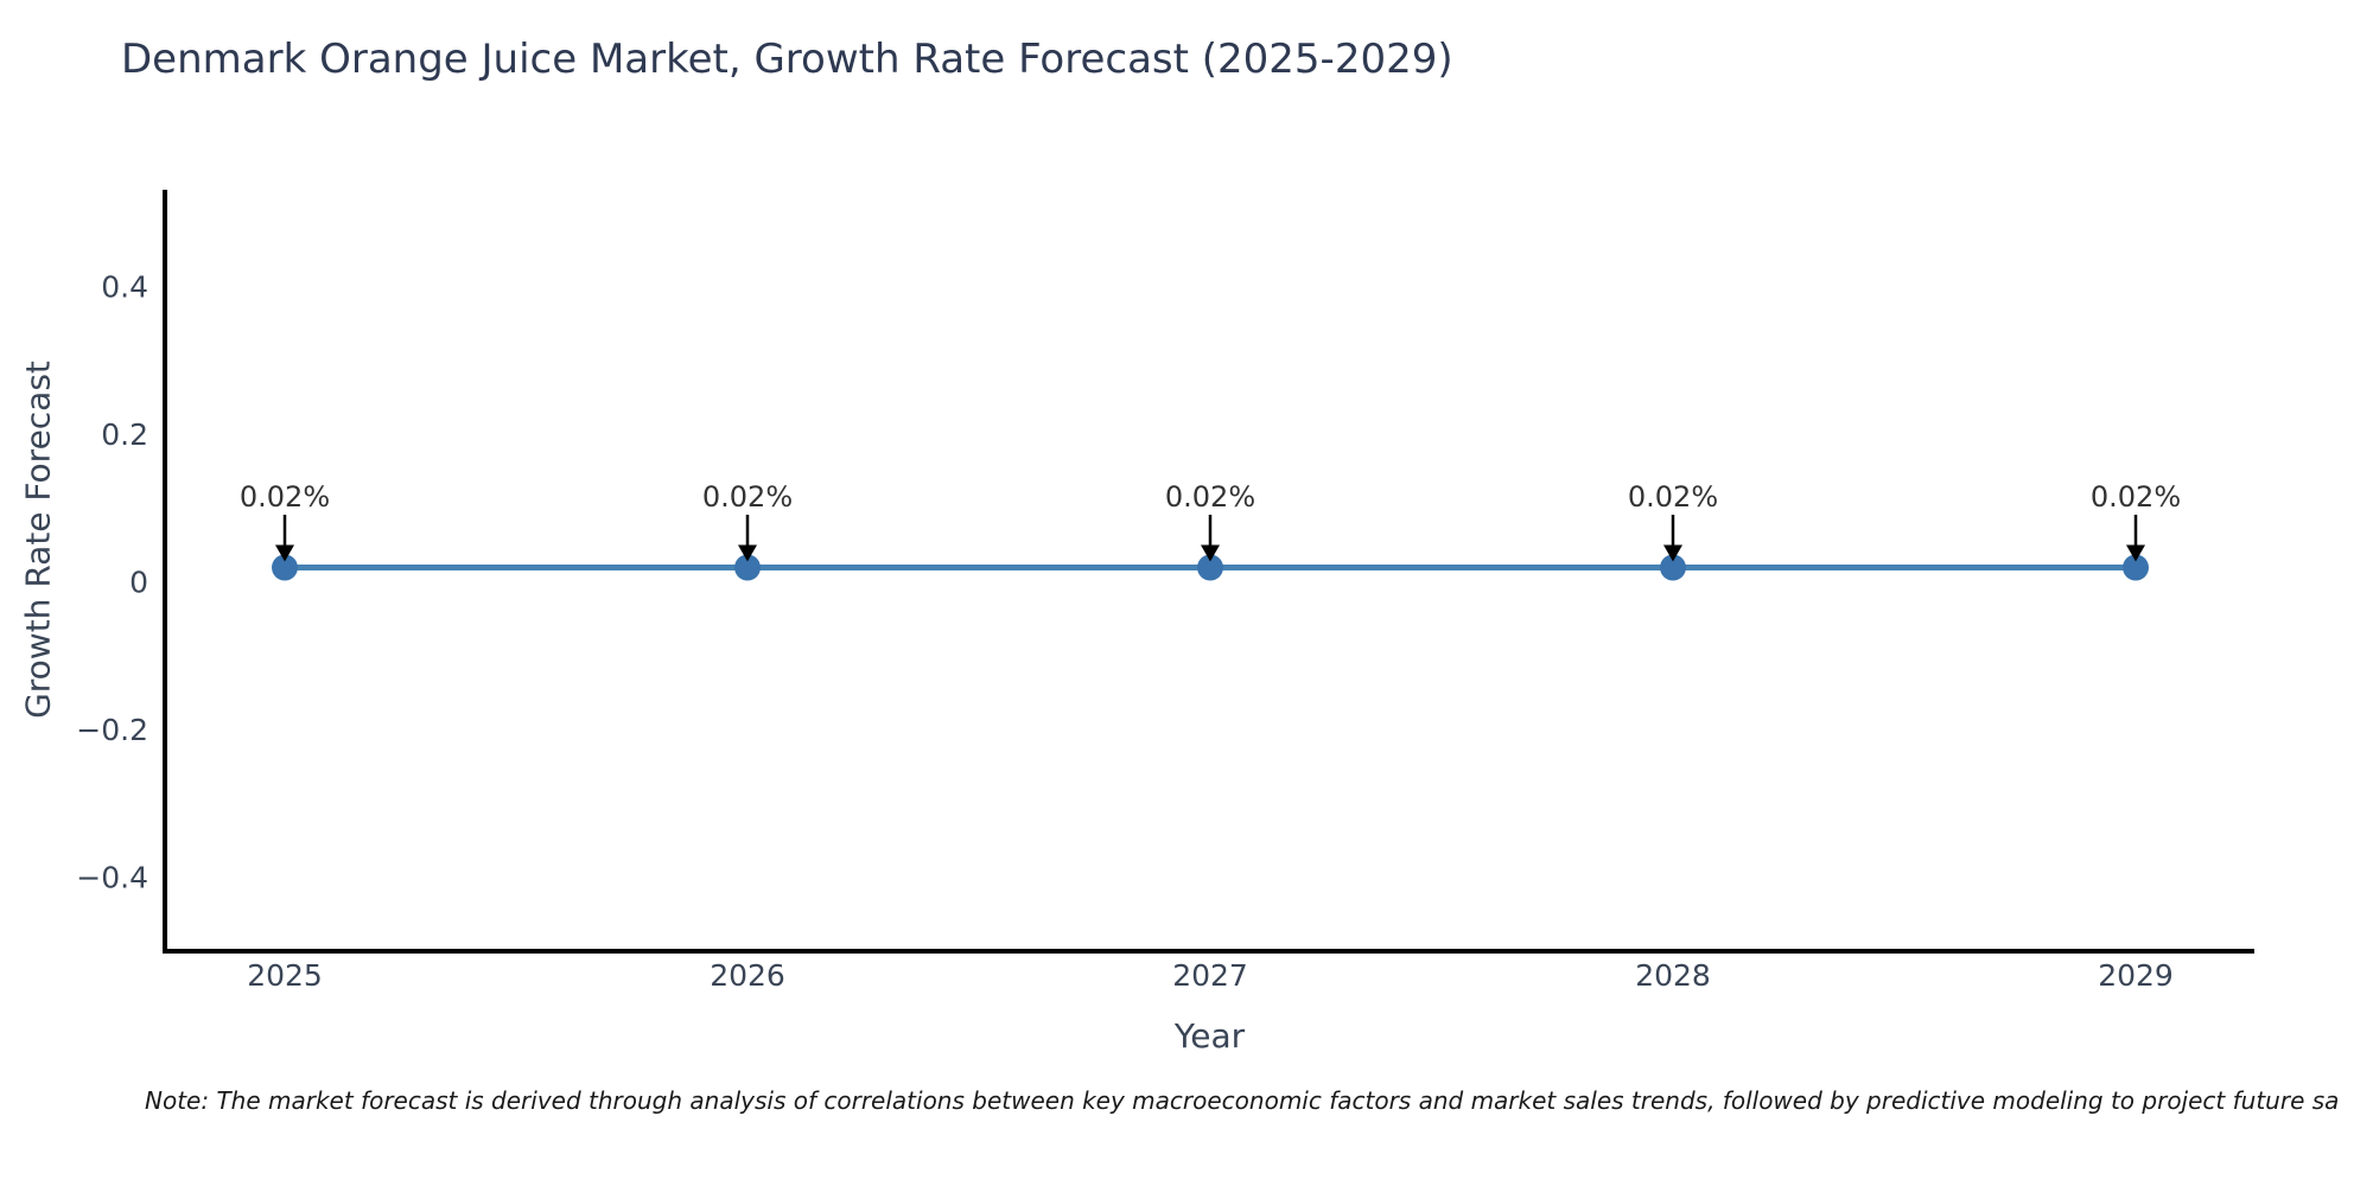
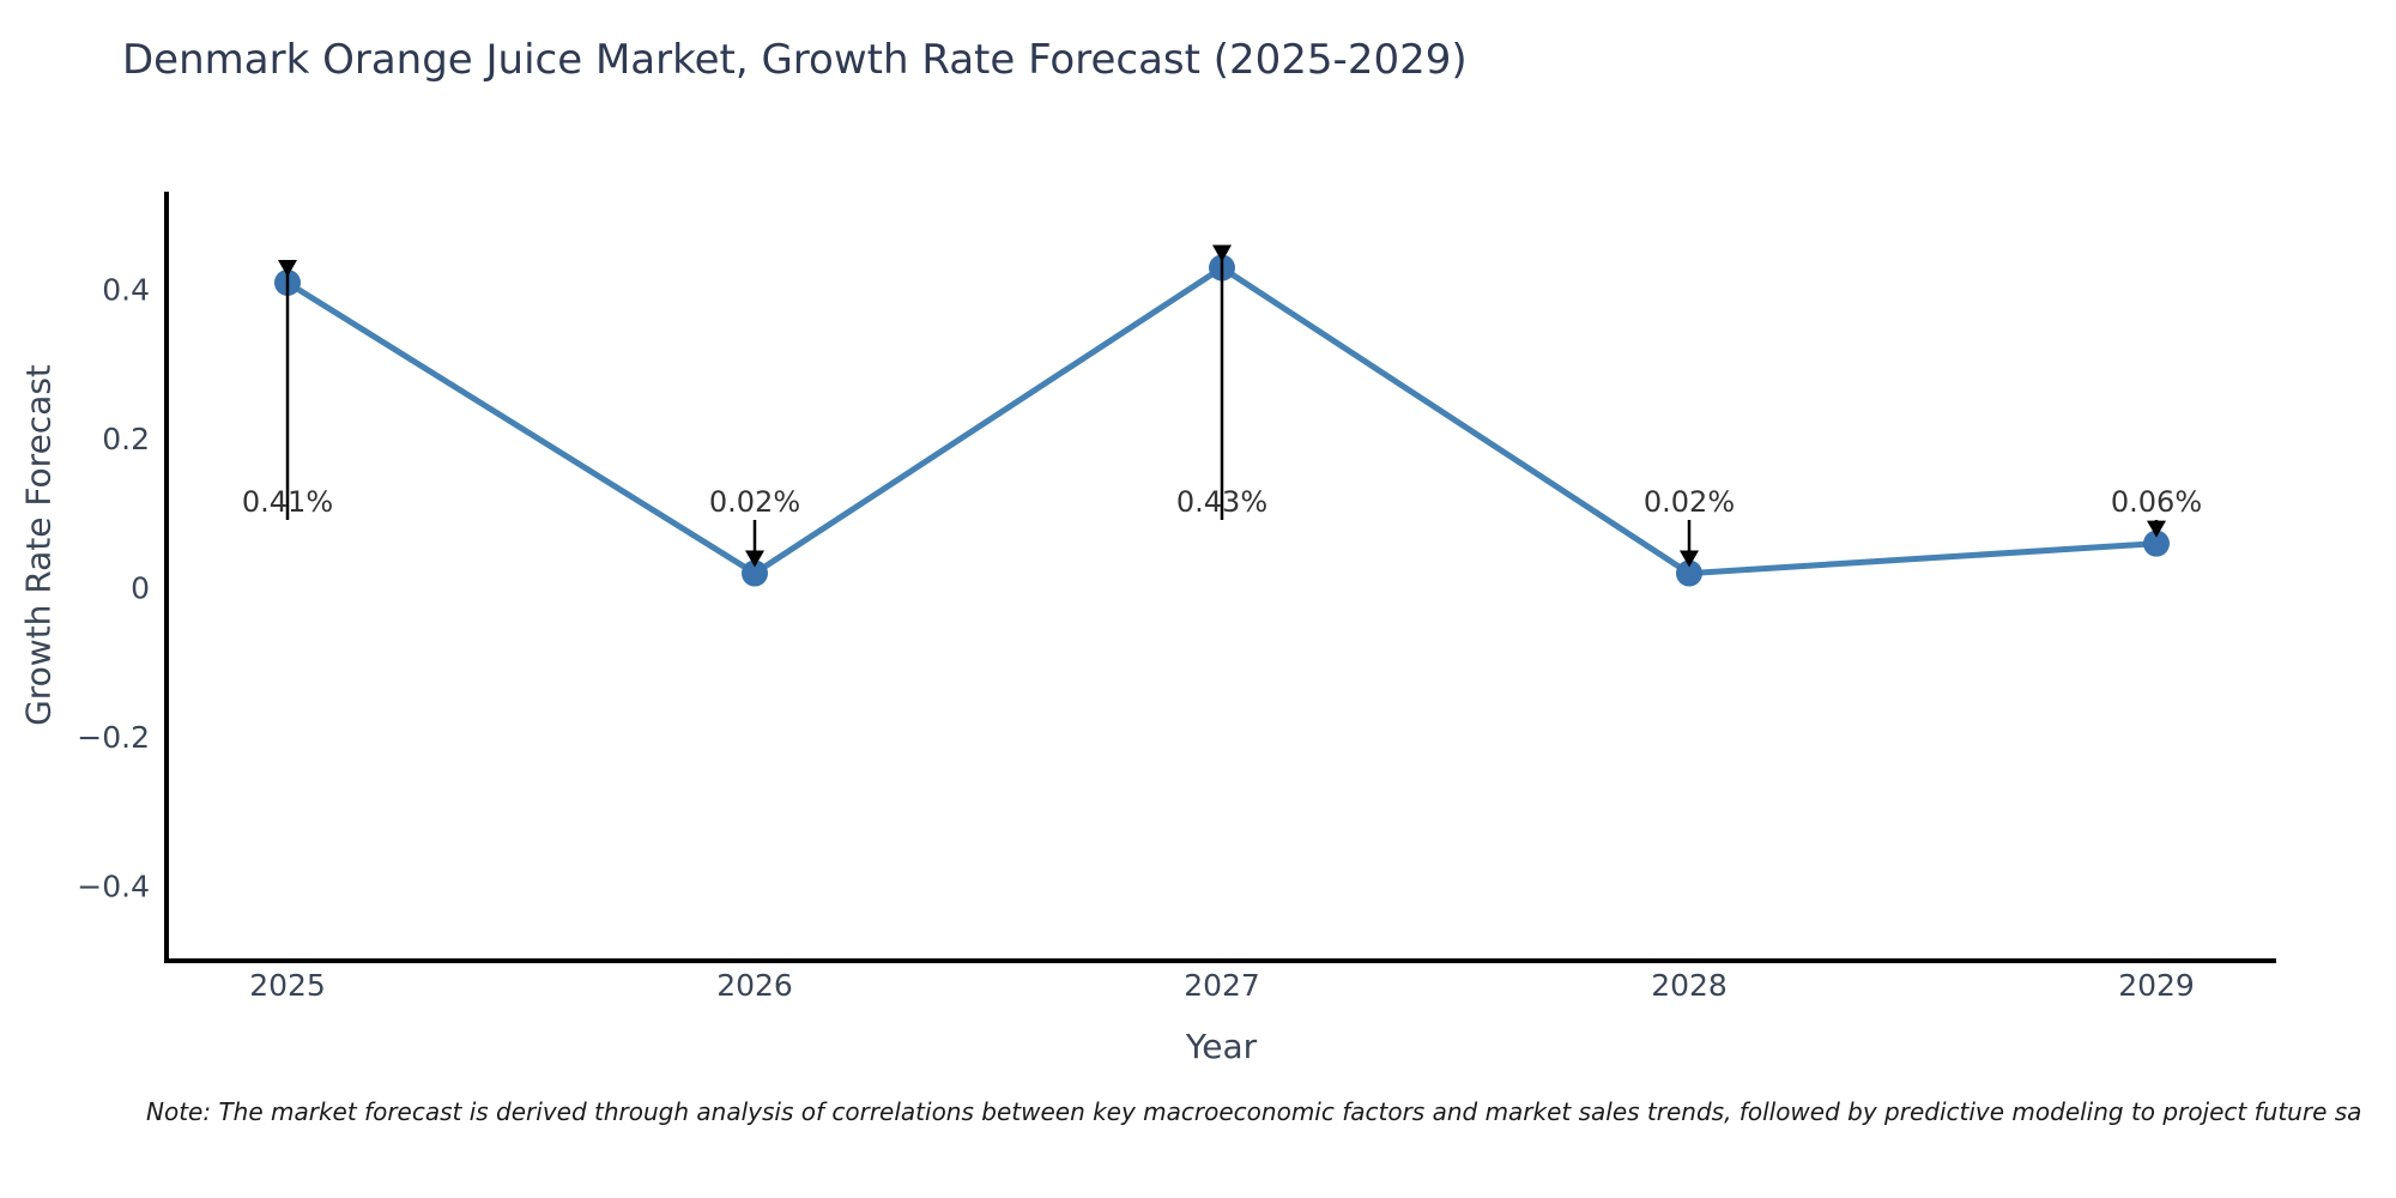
2025: 0.02% -> 0.41%
2027: 0.02% -> 0.43%
2029: 0.02% -> 0.06%
